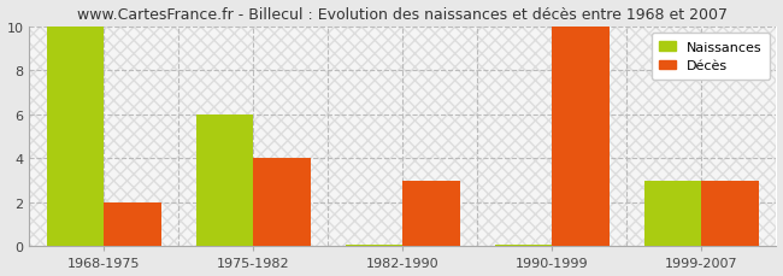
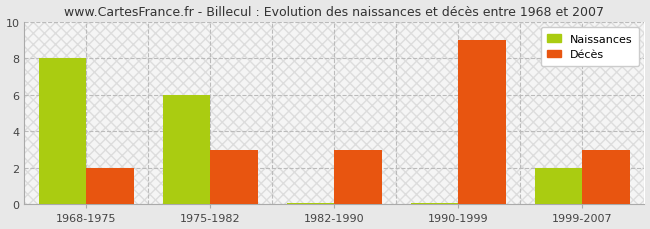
Naissances/1968-1975: 10.0 -> 8.0
Décès/1975-1982: 4 -> 3
Décès/1990-1999: 10 -> 9
Naissances/1999-2007: 3.0 -> 2.0
